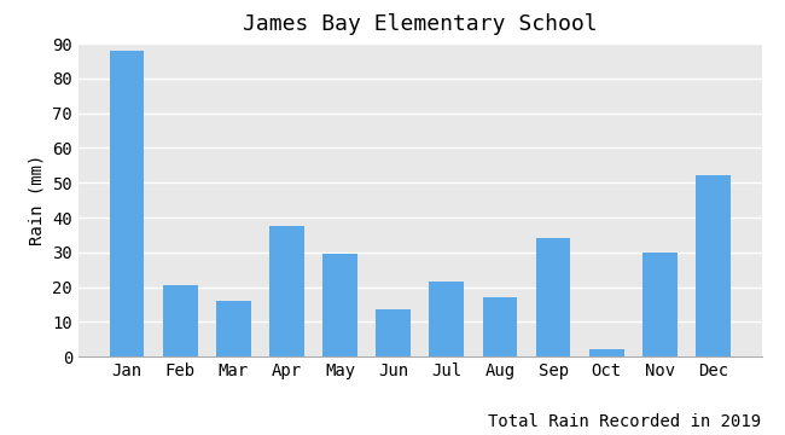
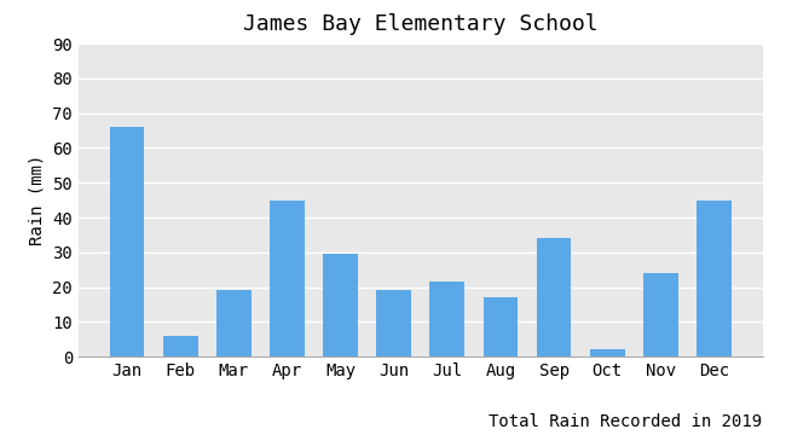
Jan: 88.0 -> 66.0
Feb: 20.5 -> 6.0
Mar: 16.0 -> 19.0
Apr: 37.5 -> 45.0
Jun: 13.5 -> 19.0
Nov: 30.0 -> 24.0
Dec: 52.0 -> 45.0
